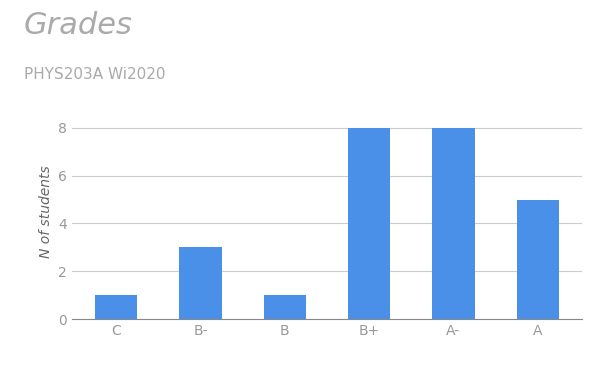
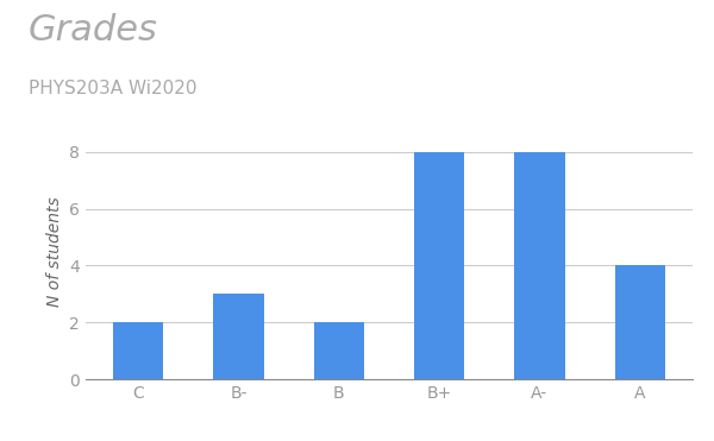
C: 1 -> 2
B: 1 -> 2
A: 5 -> 4
